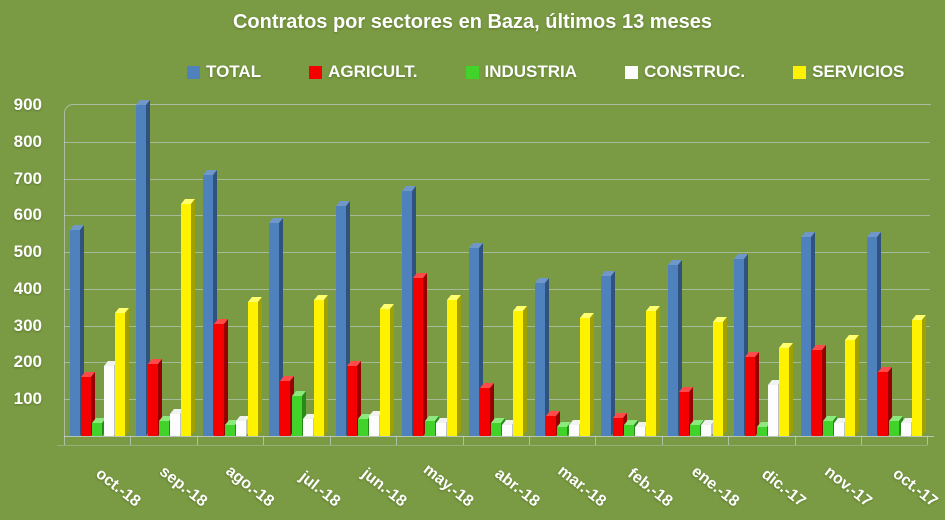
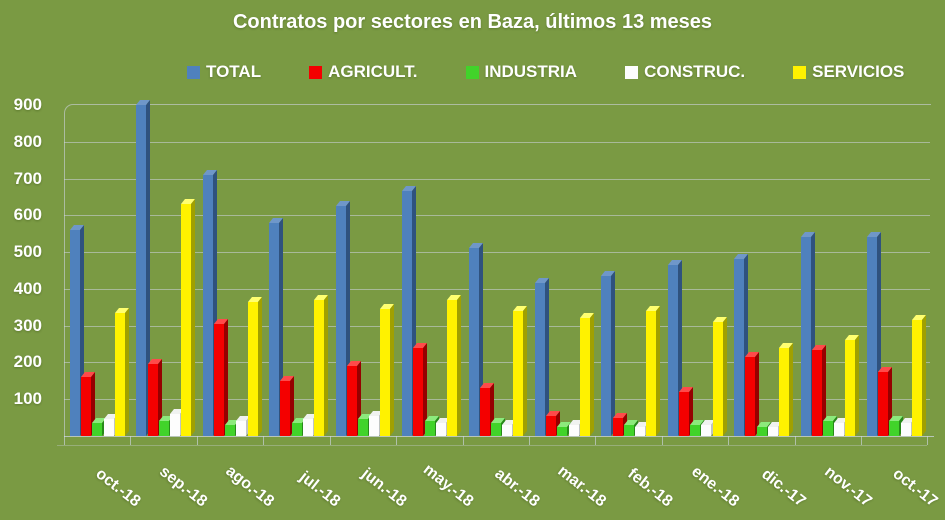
CONSTRUC./oct.-18: 190 -> 40
INDUSTRIA/jul.-18: 110 -> 40
AGRICULT./may.-18: 430 -> 240
CONSTRUC./dic.-17: 140 -> 20
